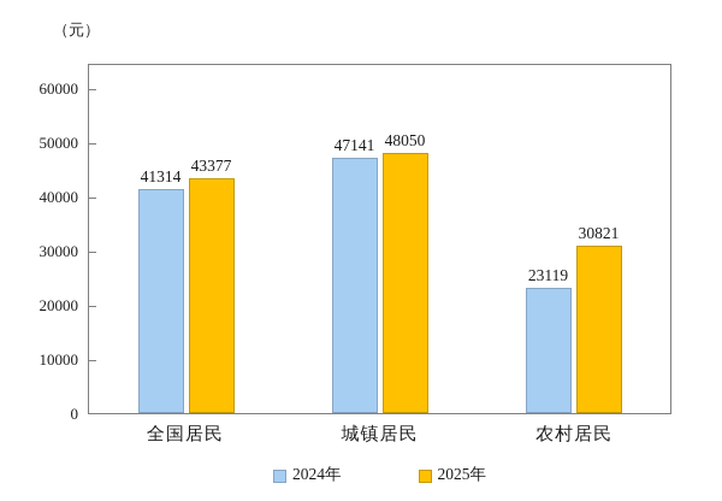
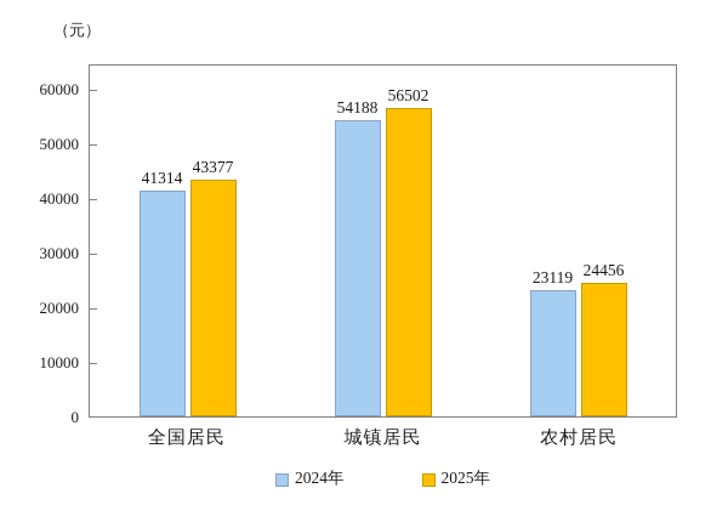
2024年/城镇居民: 47141 -> 54188
2025年/城镇居民: 48050 -> 56502
2025年/农村居民: 30821 -> 24456
